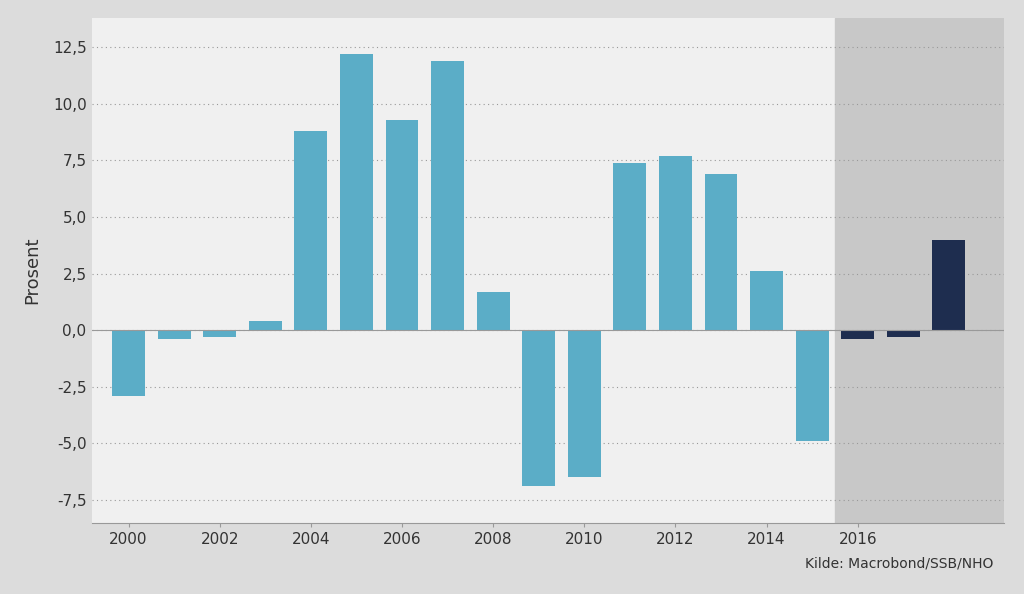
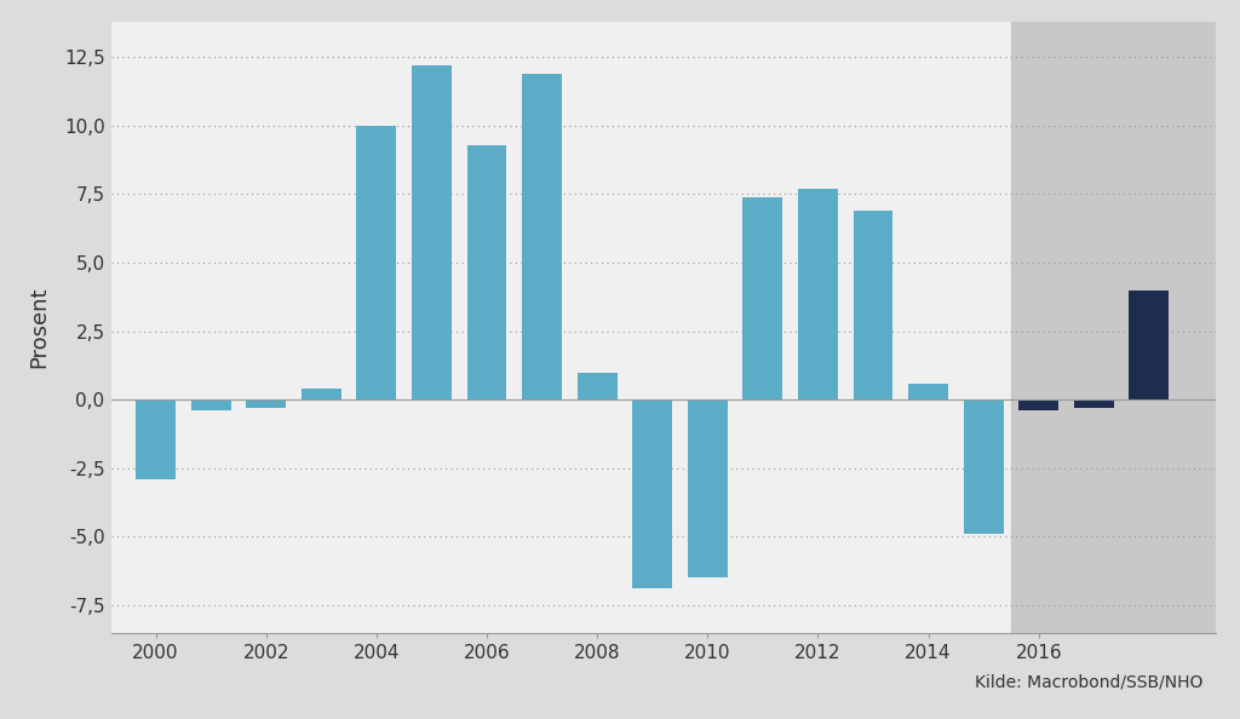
2004: 8,8 -> 10,0
2008: 1,7 -> 1,0
2014: 2,6 -> 0,6
